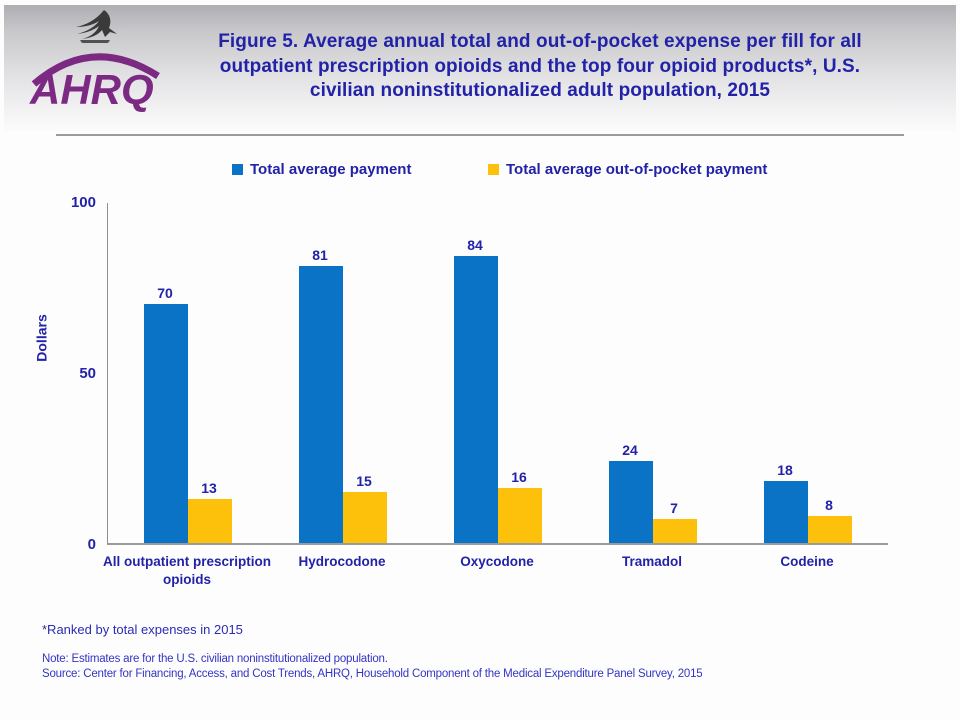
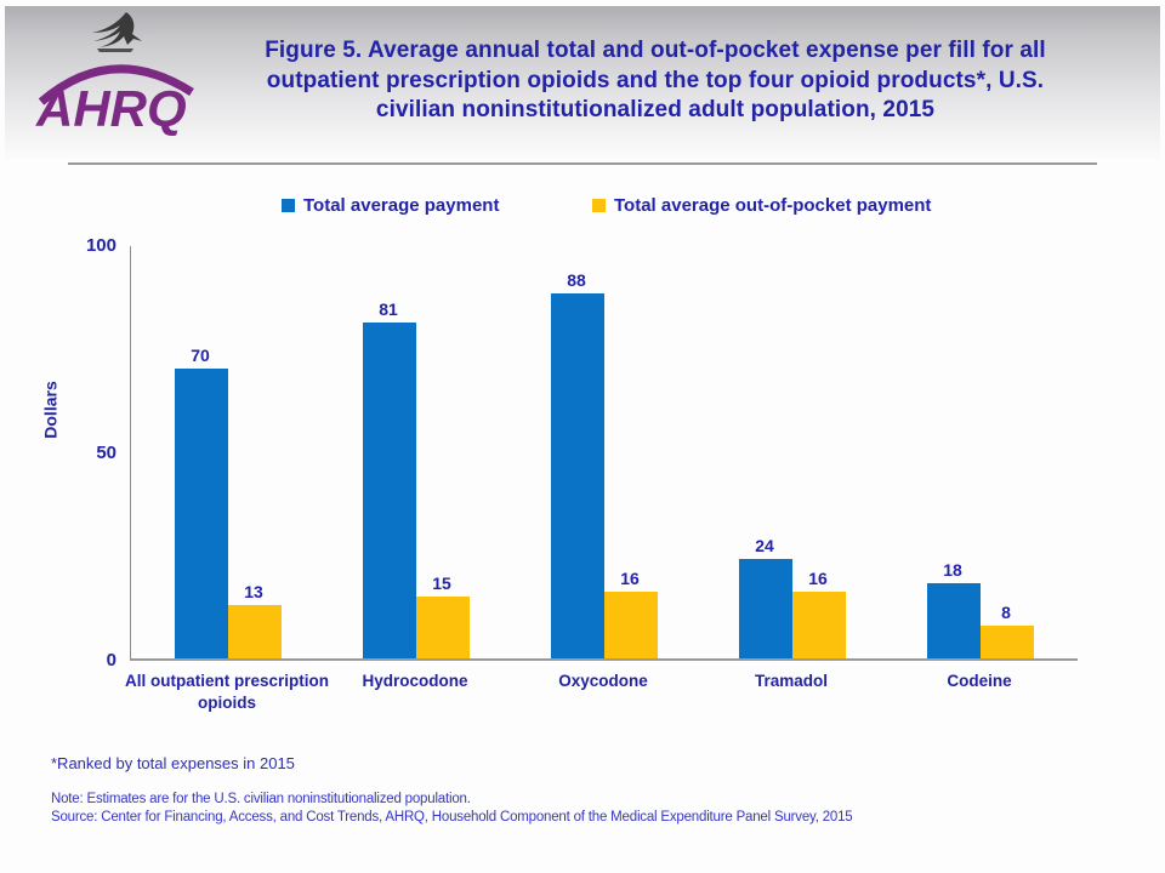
Total average payment/Oxycodone: 84 -> 88
Total average out-of-pocket payment/Tramadol: 7 -> 16
